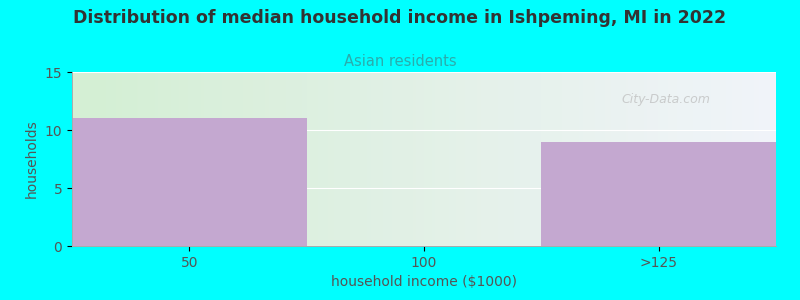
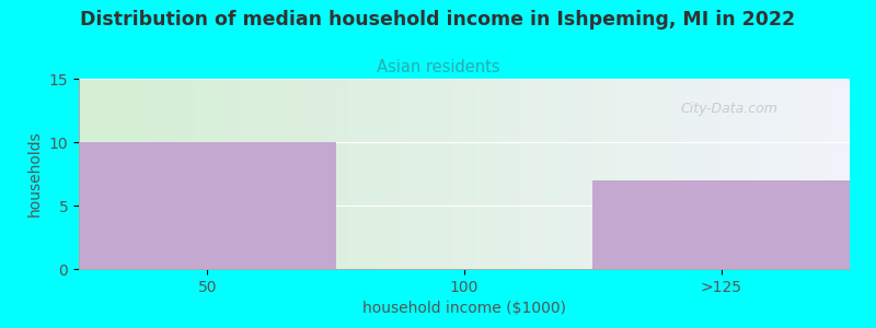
50: 11 -> 10
>125: 9 -> 7
